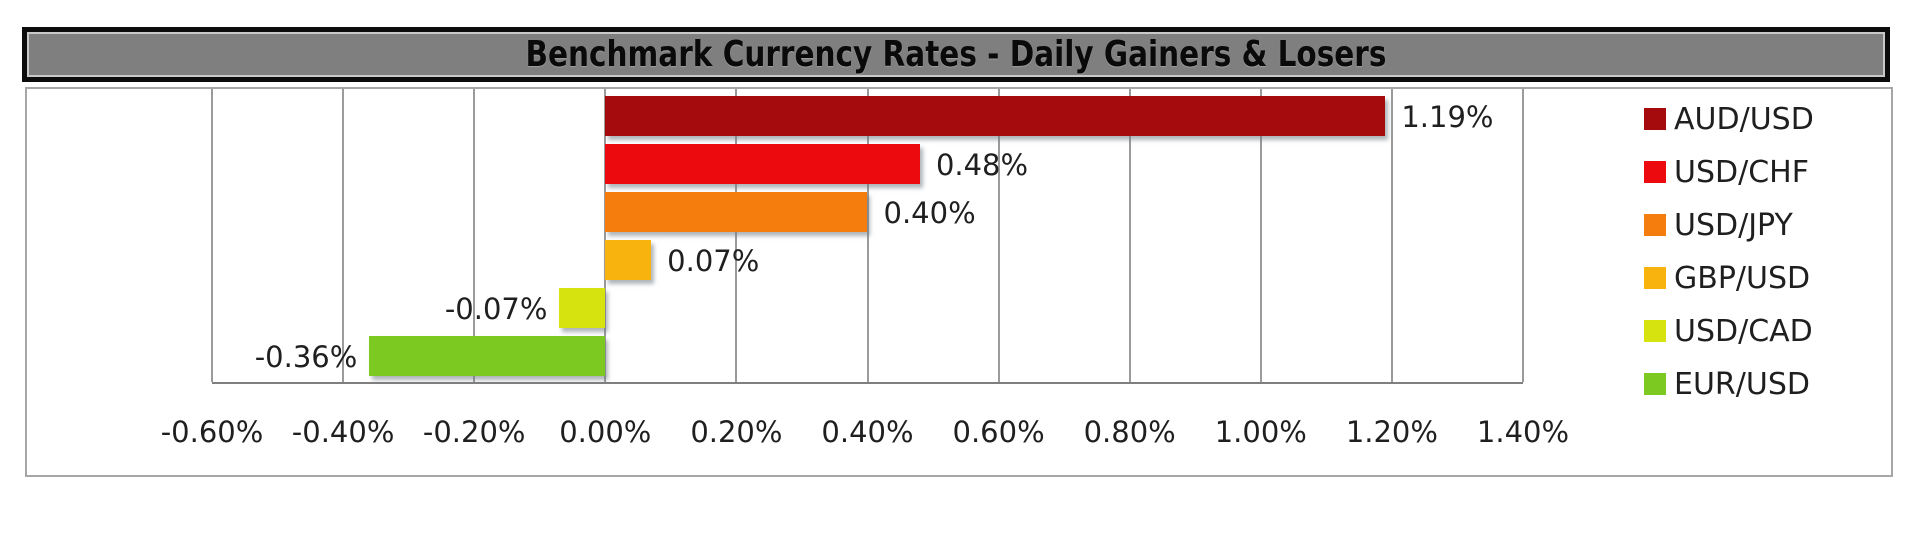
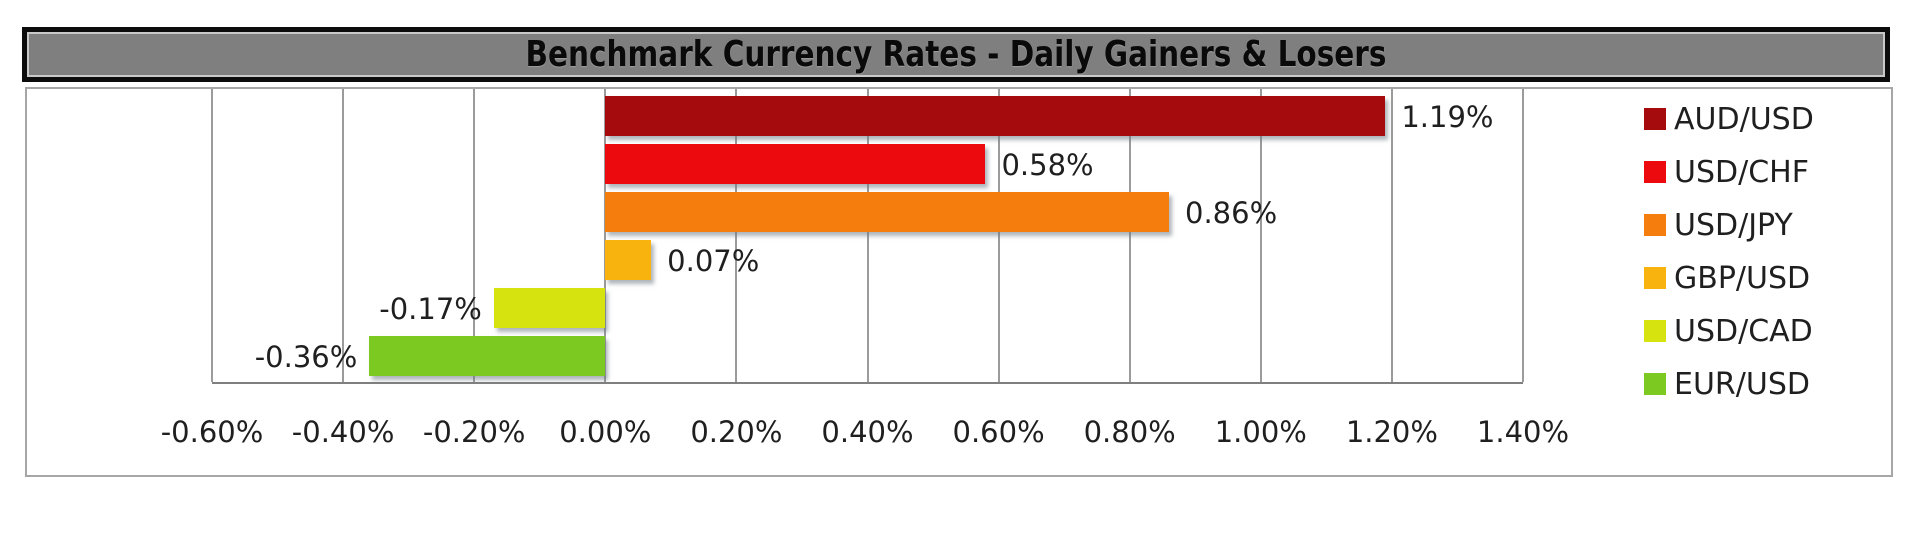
USD/CHF: 0.48% -> 0.58%
USD/JPY: 0.40% -> 0.86%
USD/CAD: -0.07% -> -0.17%
